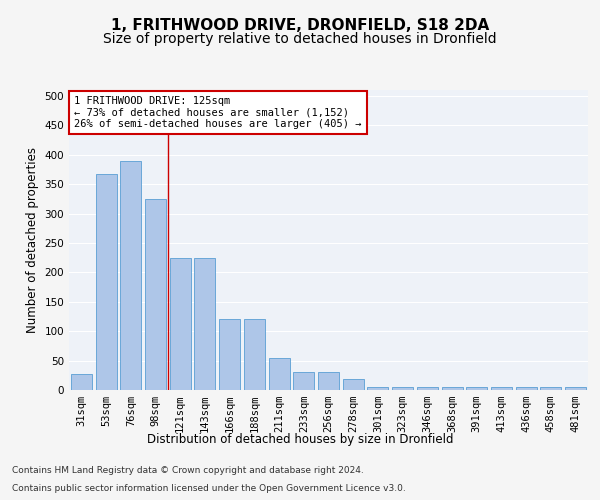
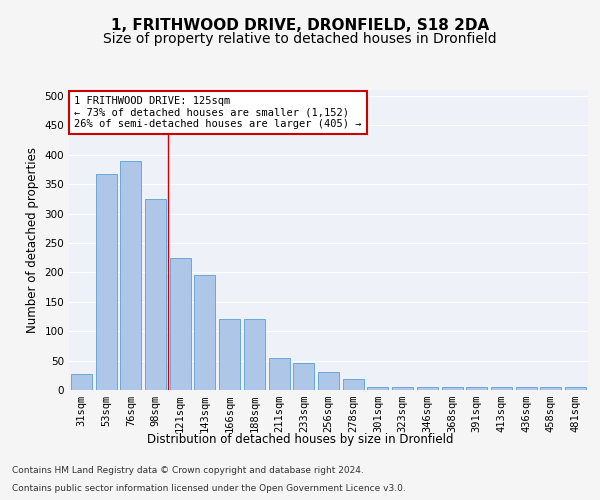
143sqm: 225 -> 196
233sqm: 30 -> 46
